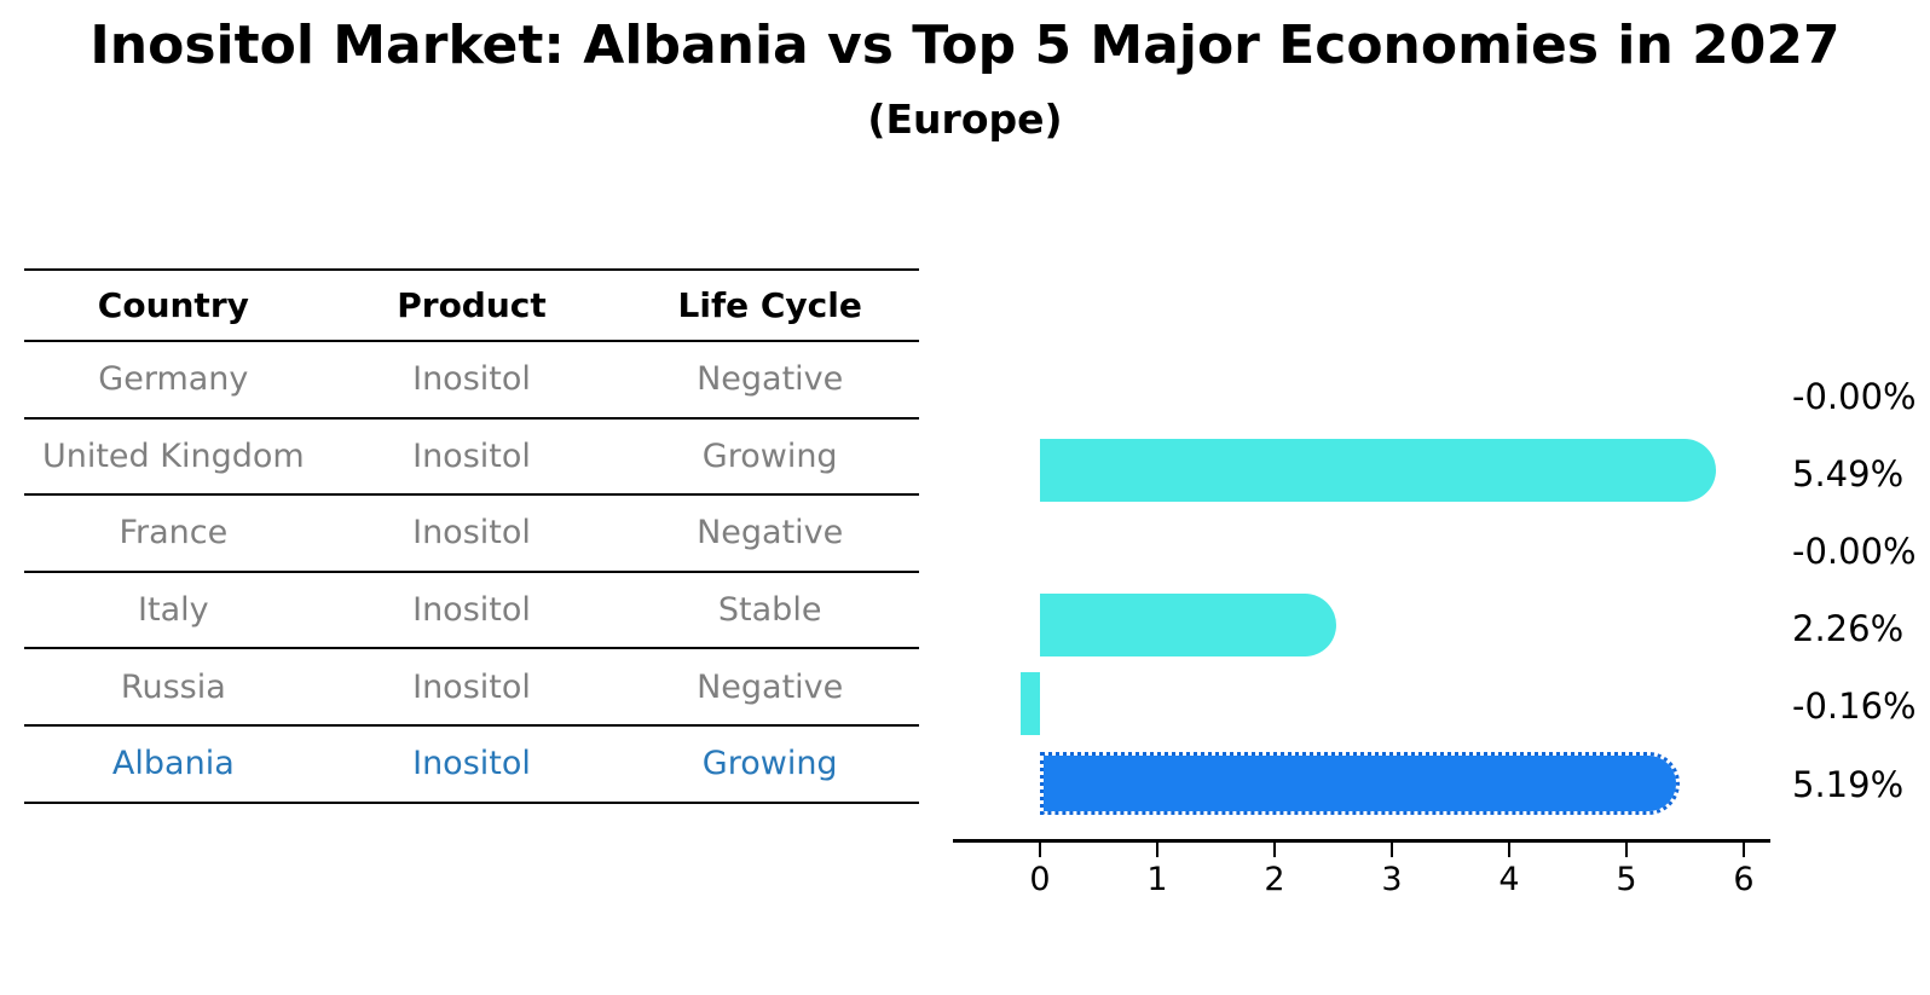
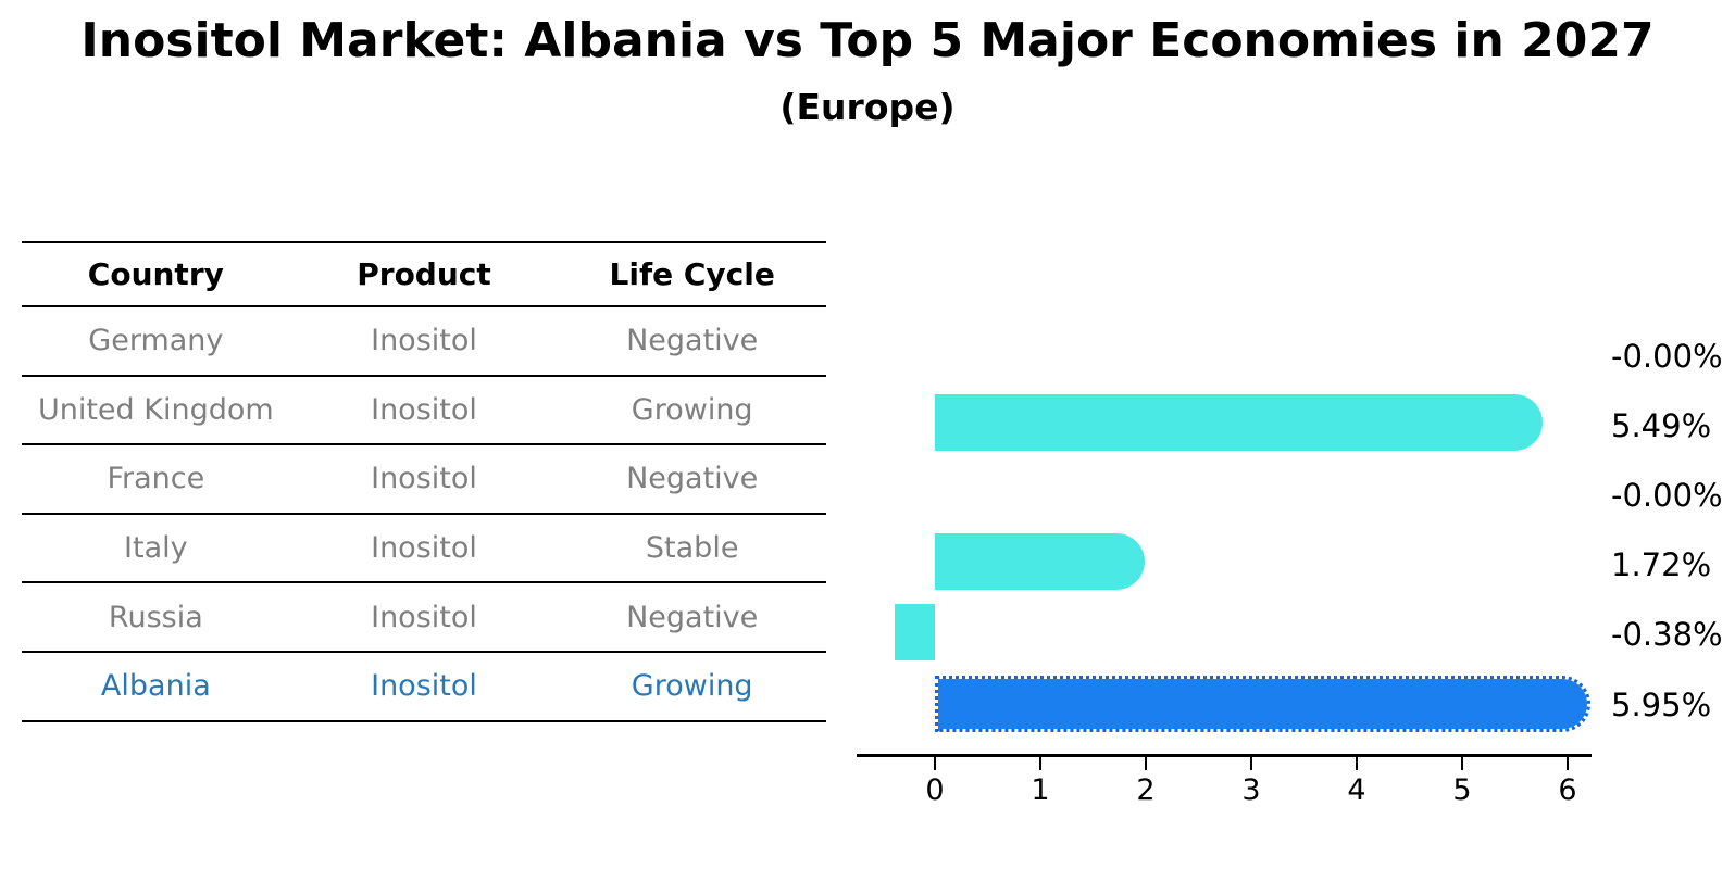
Italy: 2.26% -> 1.72%
Russia: -0.16% -> -0.38%
Albania: 5.19% -> 5.95%
